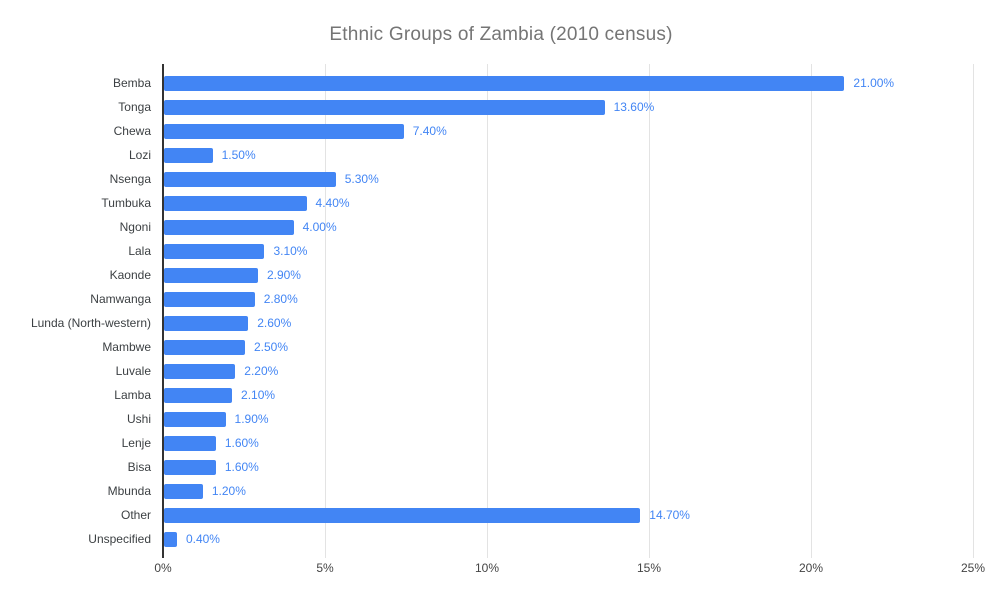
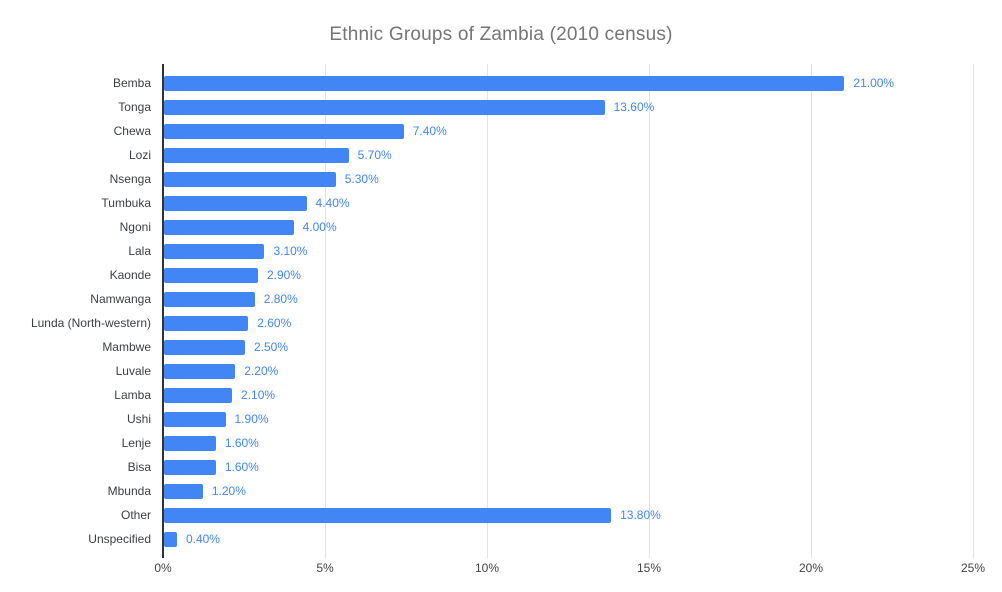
Lozi: 1.50% -> 5.70%
Other: 14.70% -> 13.80%
